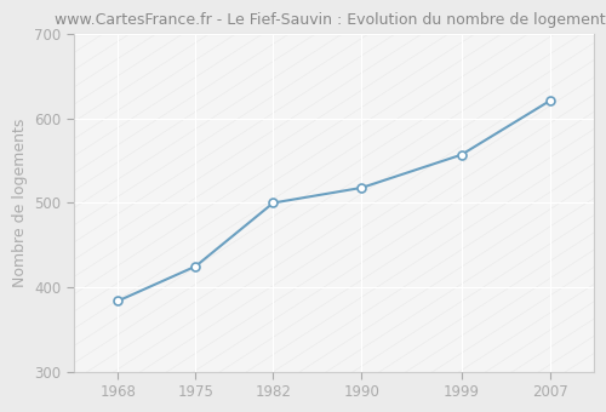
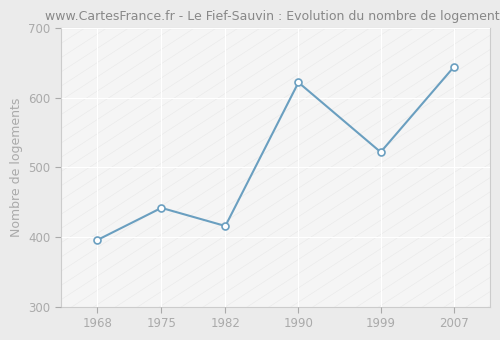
1968: 384 -> 396
1975: 425 -> 442
1982: 500 -> 416
1990: 518 -> 622
1999: 557 -> 522
2007: 621 -> 644
